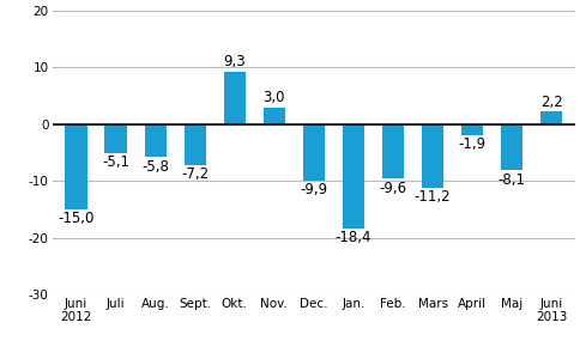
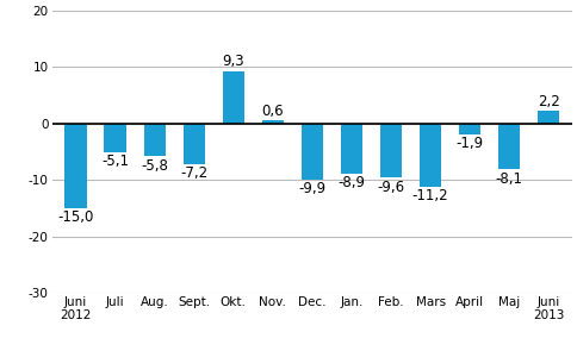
Nov.: 3,0 -> 0,6
Jan.: -18,4 -> -8,9
